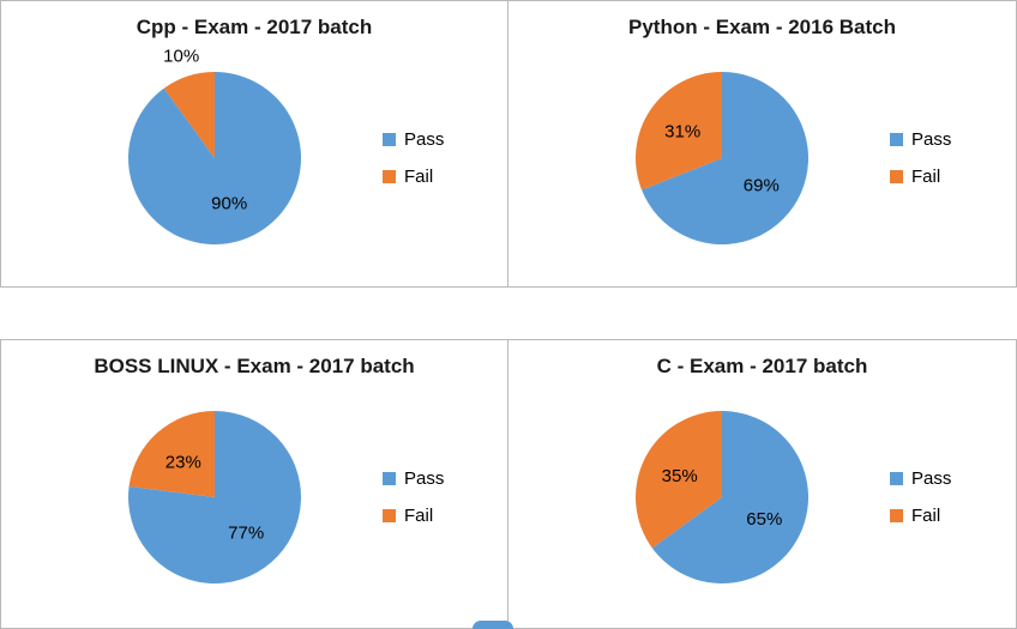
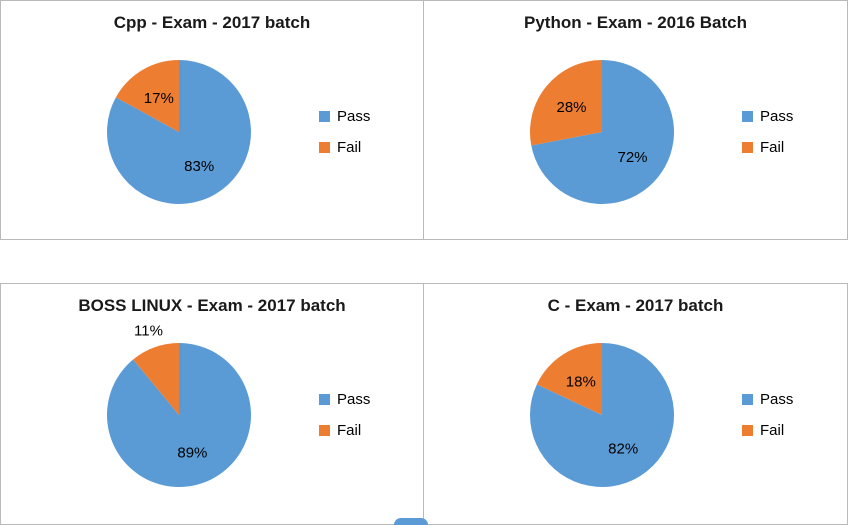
Cpp - Exam - 2017 batch/Pass: 90% -> 83%
Cpp - Exam - 2017 batch/Fail: 10% -> 17%
Python - Exam - 2016 Batch/Pass: 69% -> 72%
Python - Exam - 2016 Batch/Fail: 31% -> 28%
BOSS LINUX - Exam - 2017 batch/Pass: 77% -> 89%
BOSS LINUX - Exam - 2017 batch/Fail: 23% -> 11%
C - Exam - 2017 batch/Pass: 65% -> 82%
C - Exam - 2017 batch/Fail: 35% -> 18%
